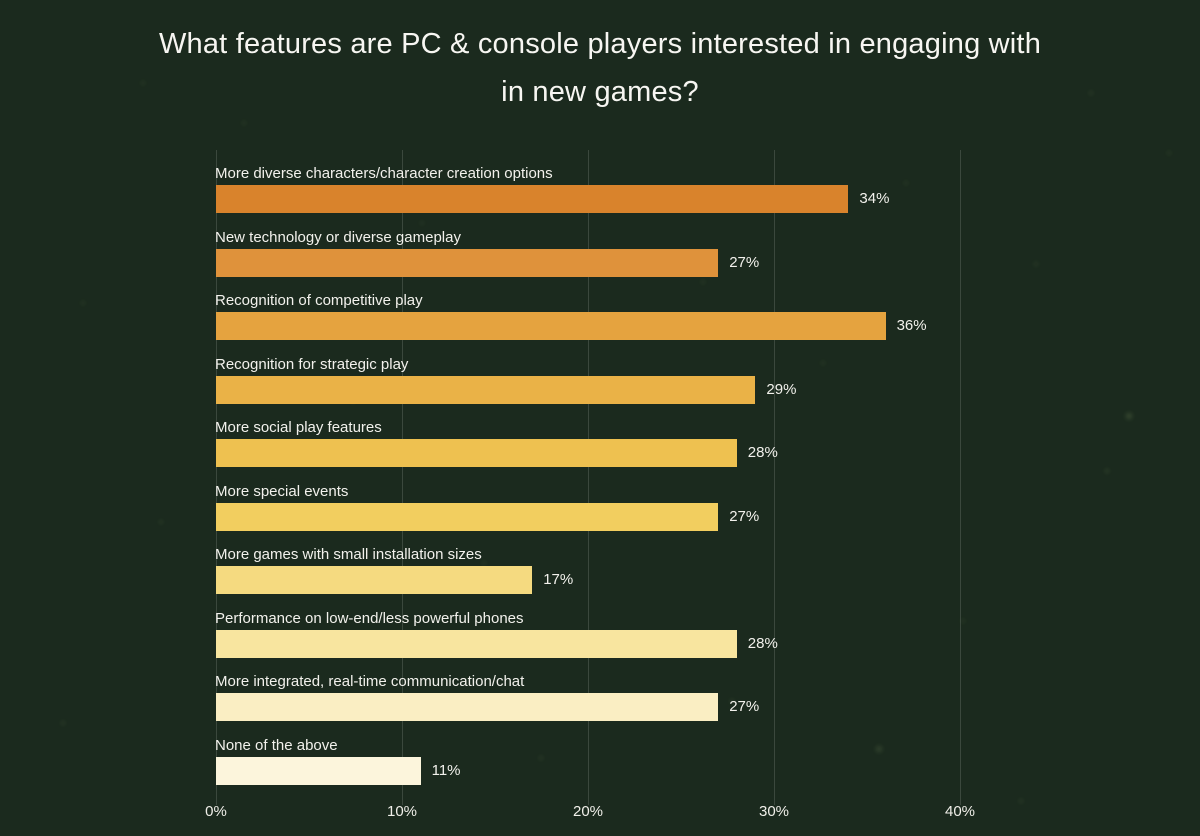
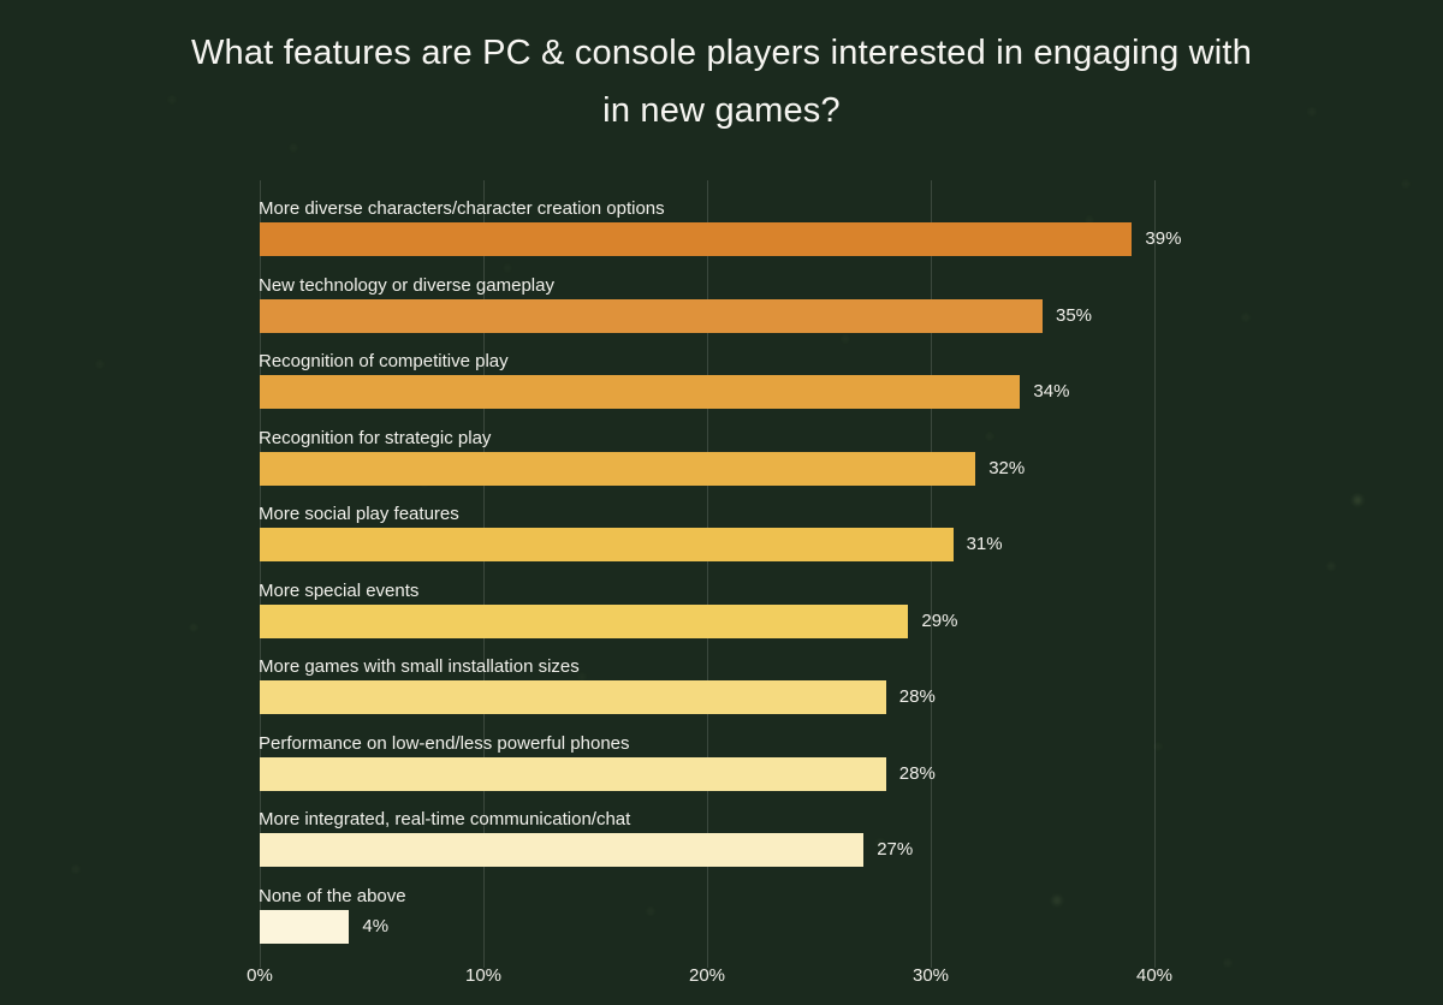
More diverse characters/character creation options: 34% -> 39%
New technology or diverse gameplay: 27% -> 35%
Recognition of competitive play: 36% -> 34%
Recognition for strategic play: 29% -> 32%
More social play features: 28% -> 31%
More special events: 27% -> 29%
More games with small installation sizes: 17% -> 28%
None of the above: 11% -> 4%
